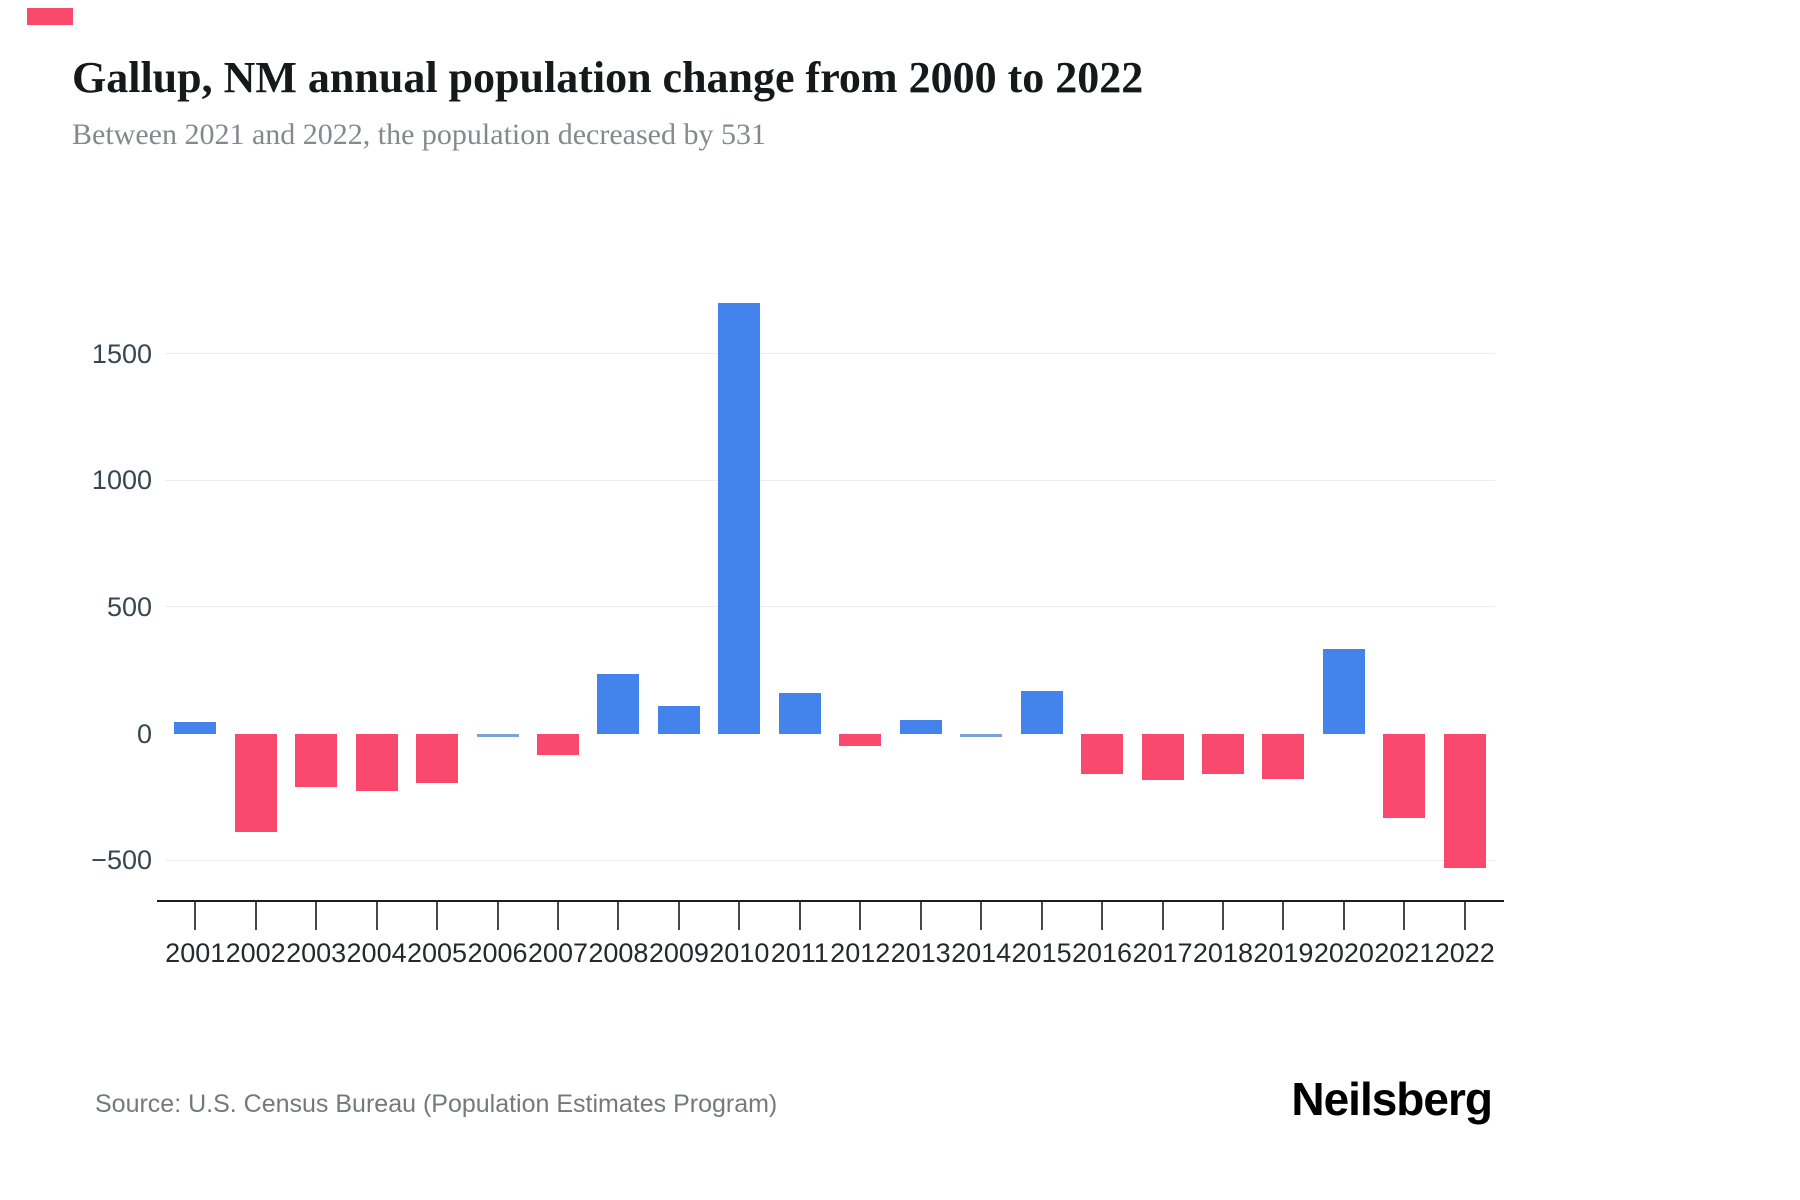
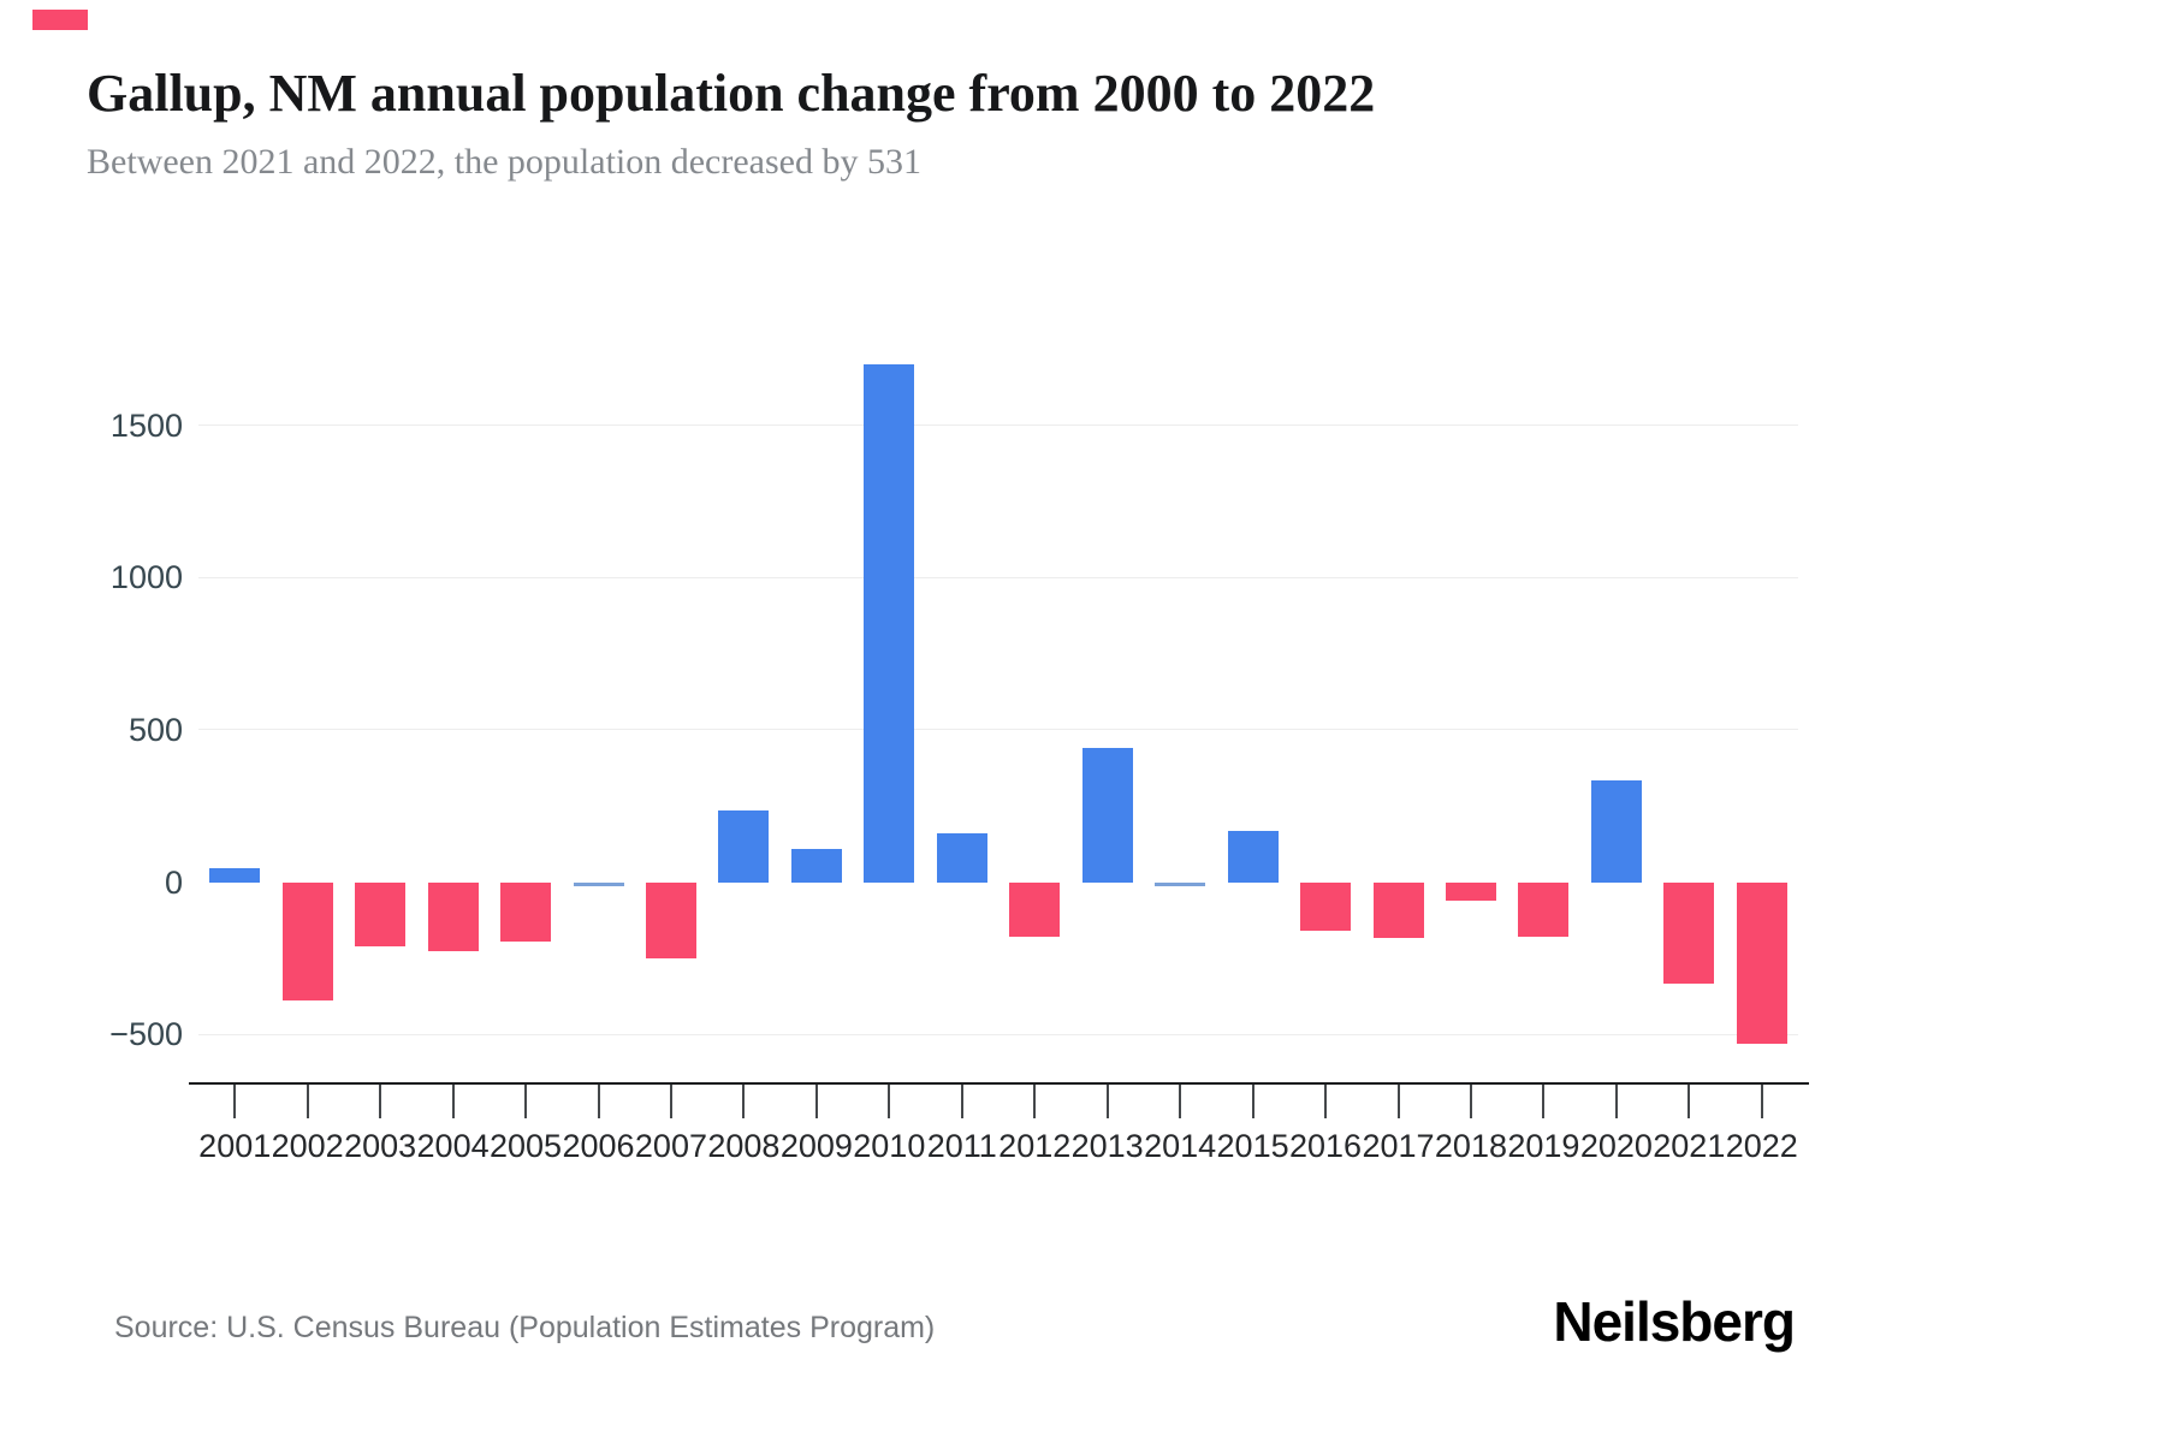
2007: -80 -> -250
2012: -50 -> -180
2013: 60 -> 440
2018: -160 -> -60
